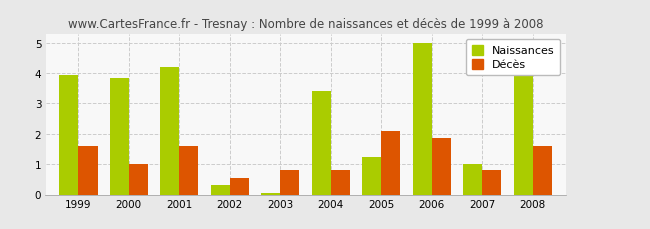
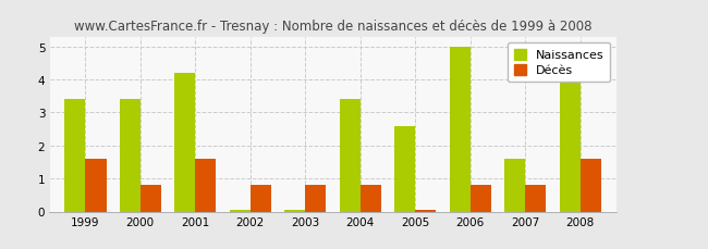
Naissances/1999: 3.95 -> 3.40
Naissances/2000: 3.85 -> 3.40
Décès/2000: 1.00 -> 0.80
Naissances/2002: 0.30 -> 0.05
Décès/2002: 0.55 -> 0.80
Naissances/2005: 1.25 -> 2.60
Décès/2005: 2.10 -> 0.05
Décès/2006: 1.85 -> 0.80
Naissances/2007: 1.00 -> 1.60
